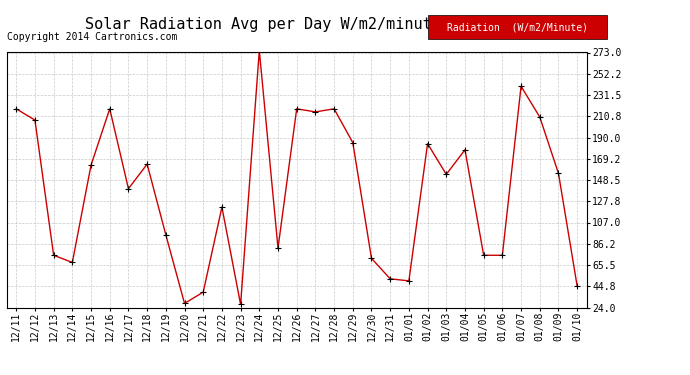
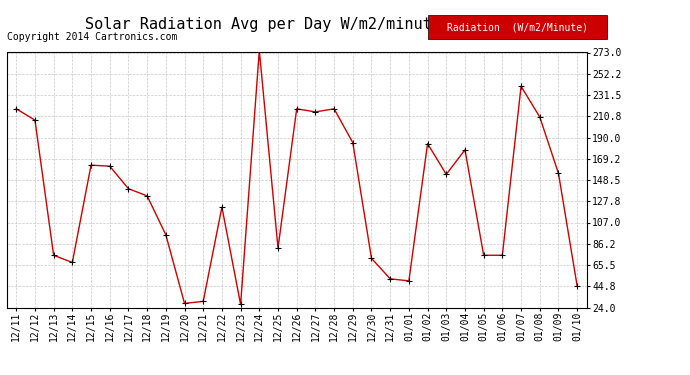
12/16: 218 -> 162
12/18: 164 -> 133
12/21: 39 -> 30
